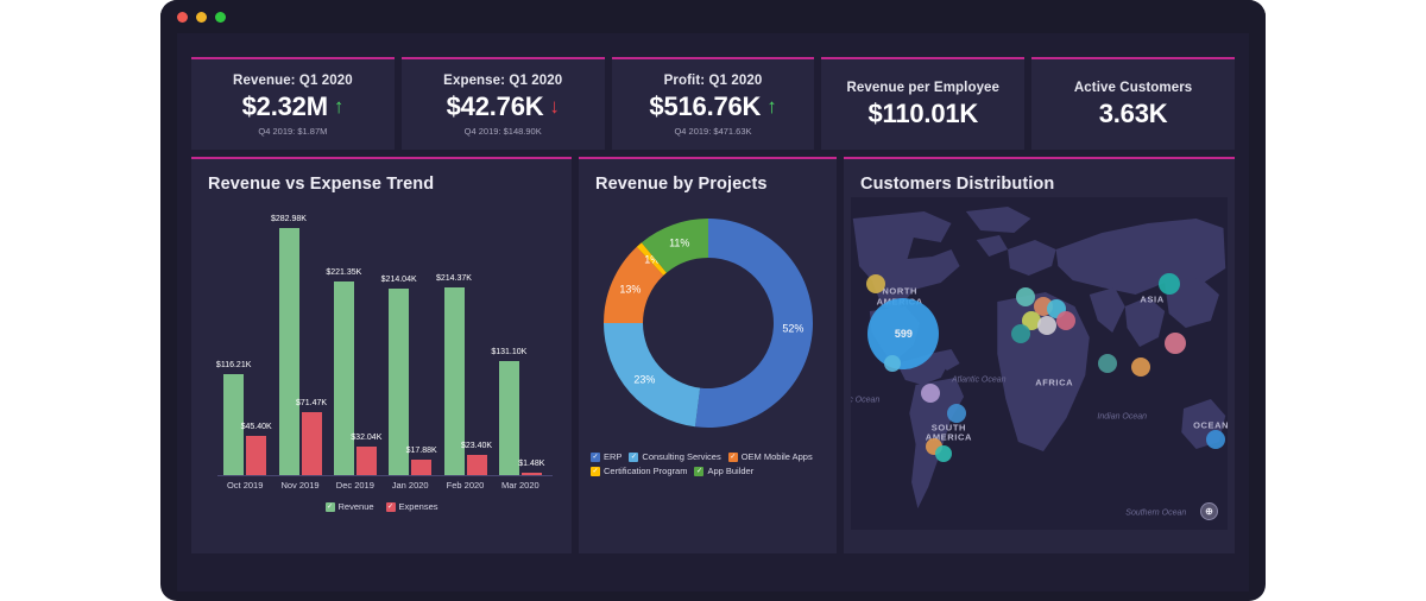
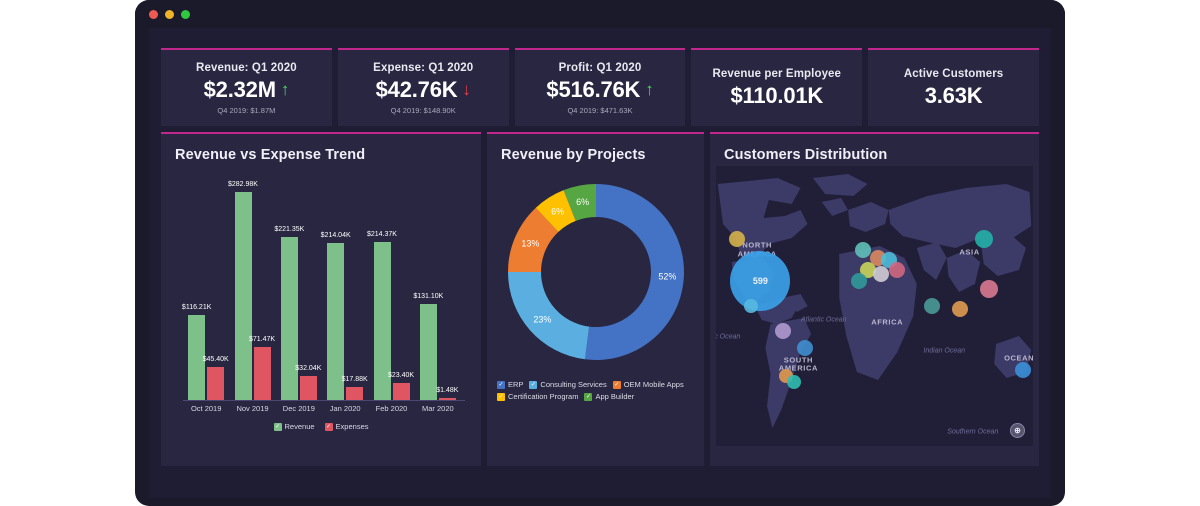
Revenue by Projects/Certification Program: 1% -> 6%
Revenue by Projects/App Builder: 11% -> 6%
